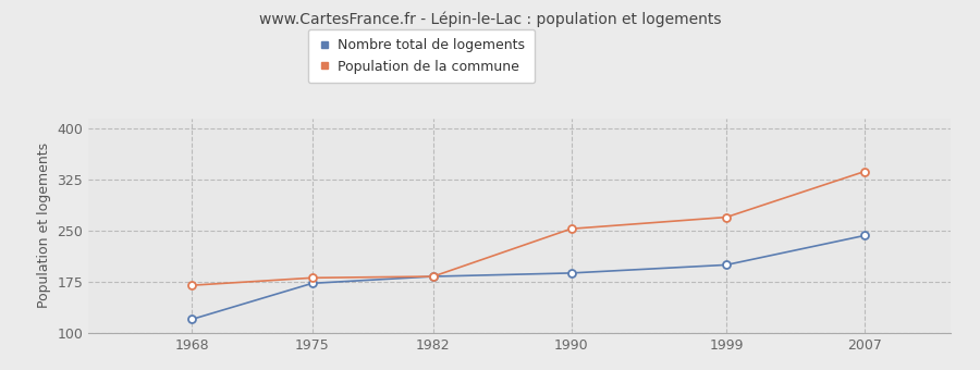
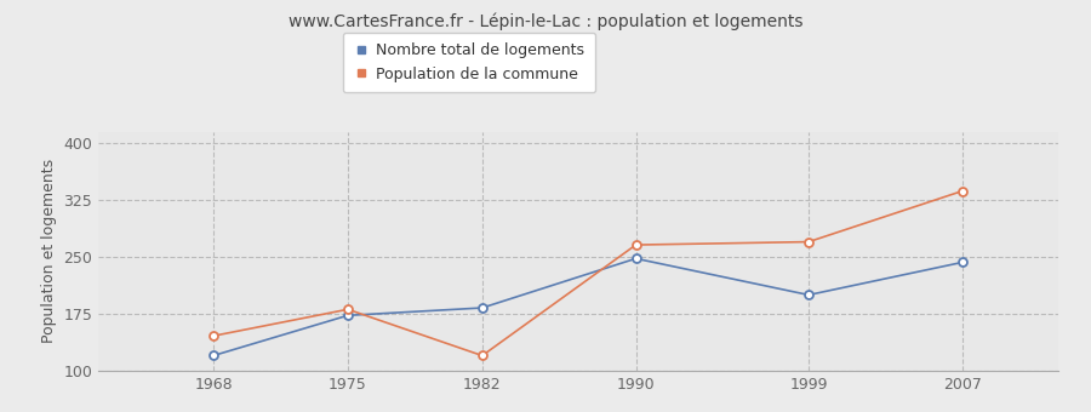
Population de la commune/1968: 170 -> 146
Population de la commune/1982: 183 -> 120
Nombre total de logements/1990: 188 -> 248
Population de la commune/1990: 253 -> 266
